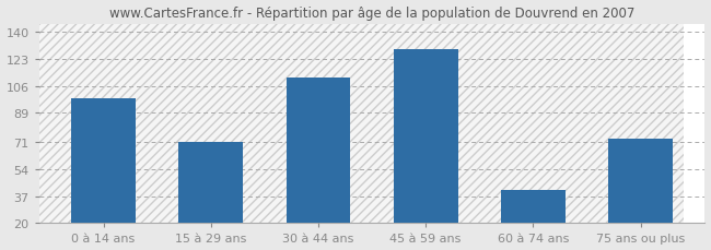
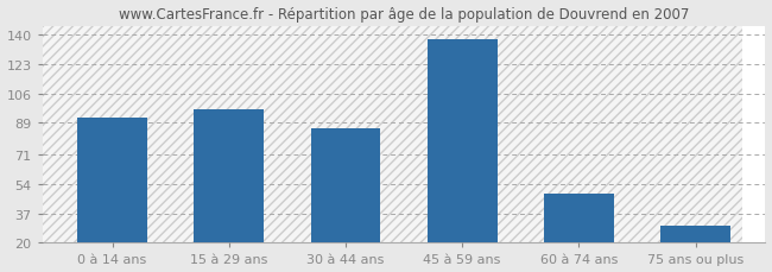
0 à 14 ans: 98 -> 92
15 à 29 ans: 71 -> 97
30 à 44 ans: 111 -> 86
45 à 59 ans: 129 -> 137
60 à 74 ans: 41 -> 48
75 ans ou plus: 73 -> 30
